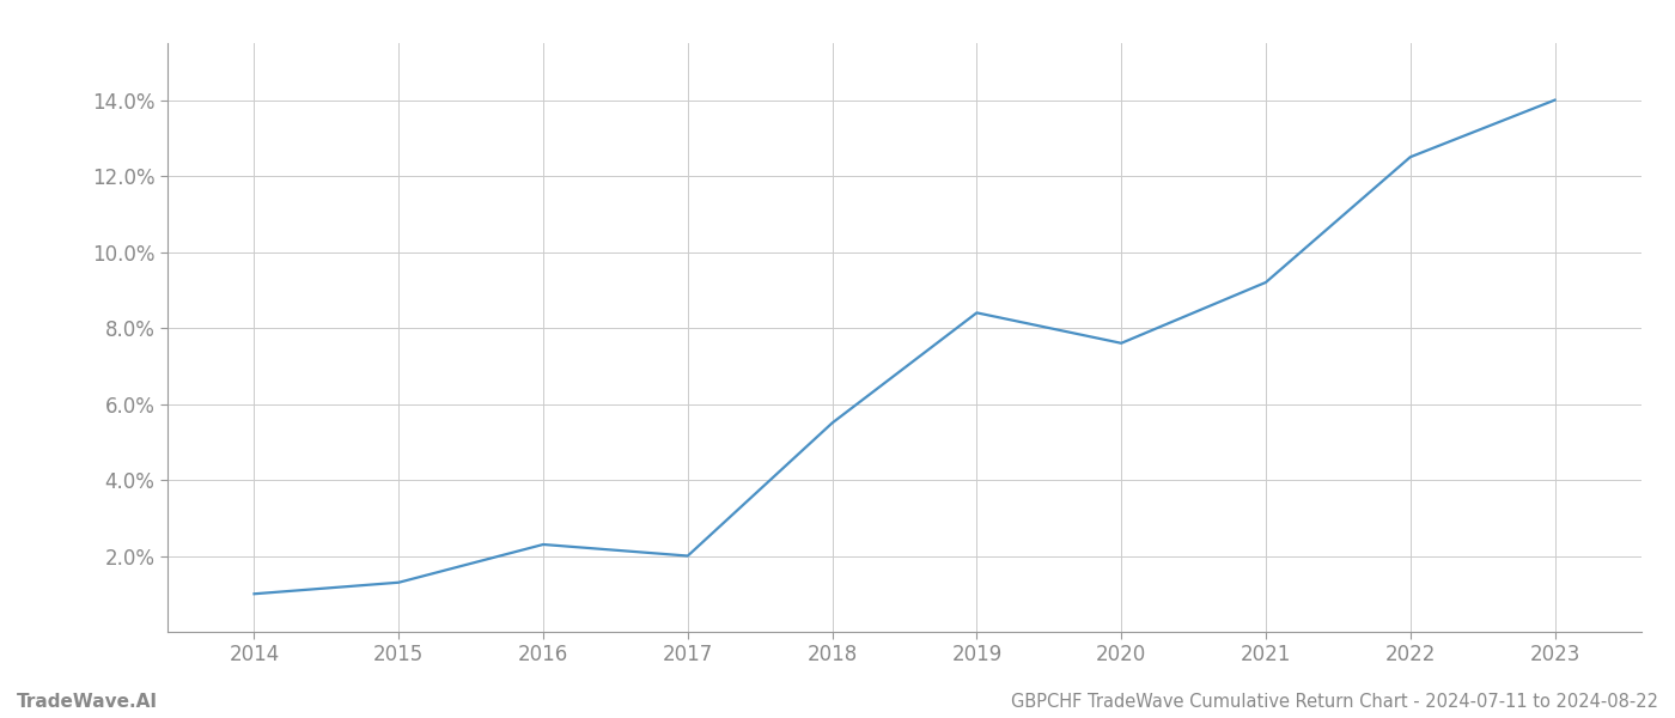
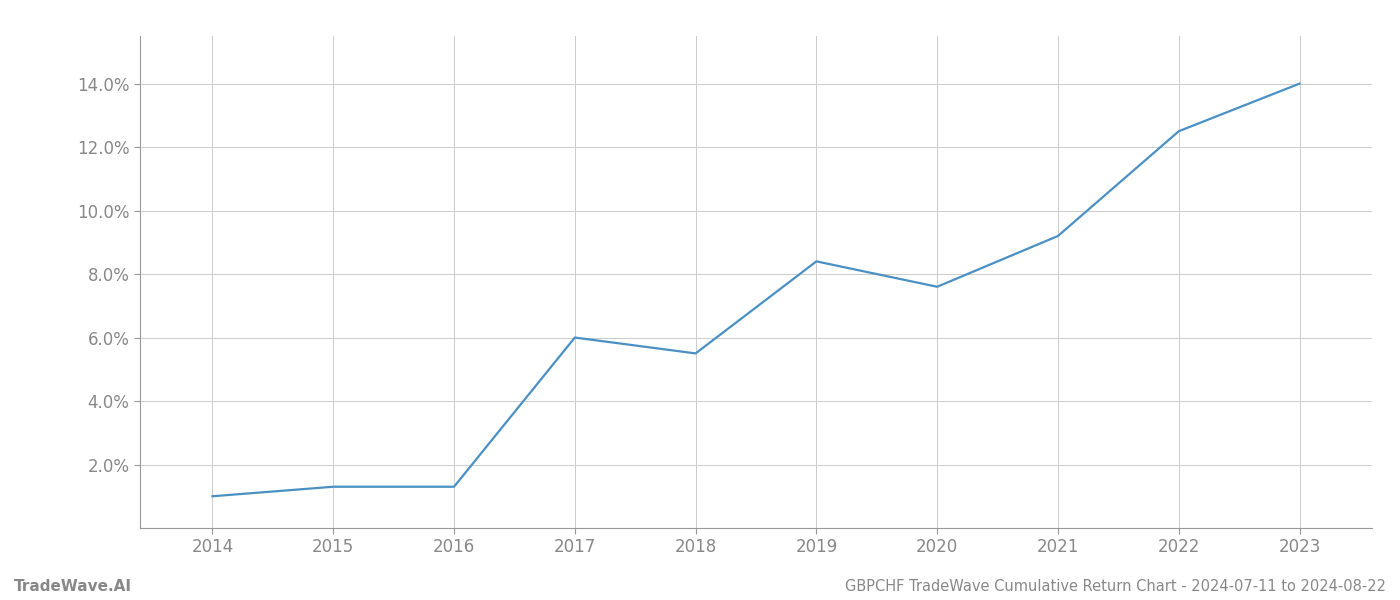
2016: 2.3% -> 1.3%
2017: 2.0% -> 6.0%
